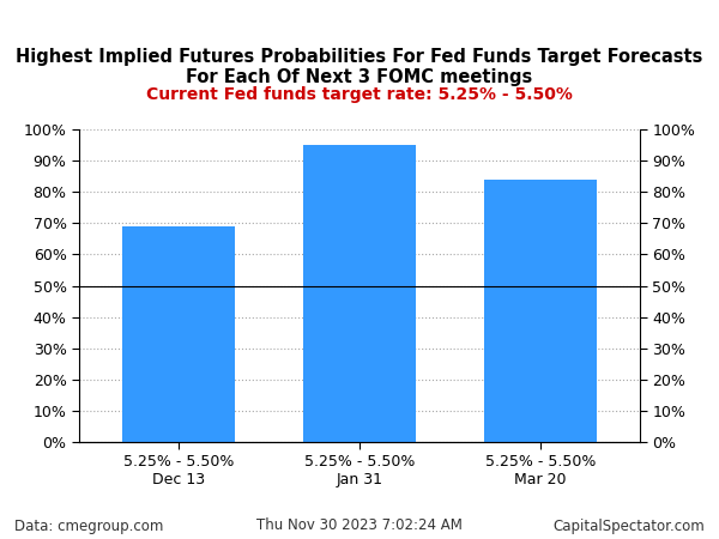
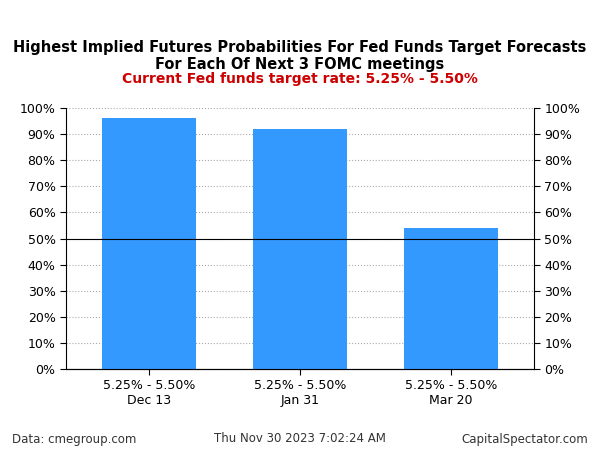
5.25% - 5.50% Dec 13: 69% -> 96%
5.25% - 5.50% Jan 31: 95% -> 92%
5.25% - 5.50% Mar 20: 84% -> 54%
